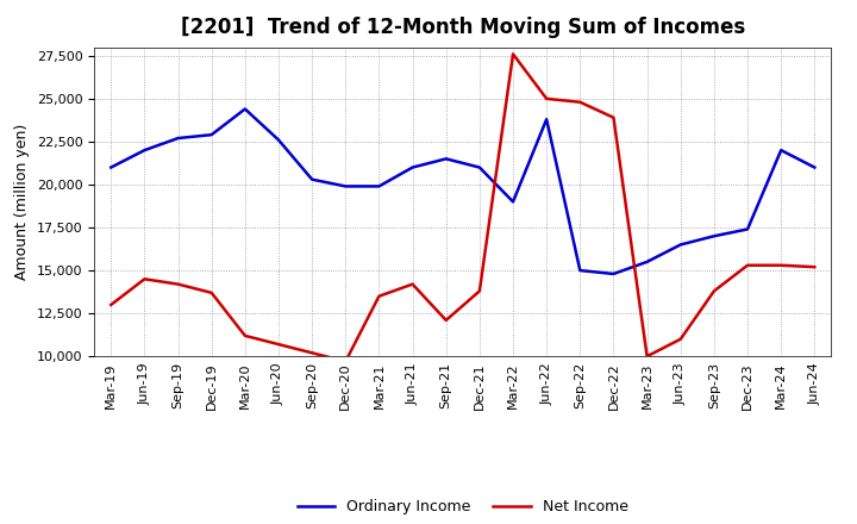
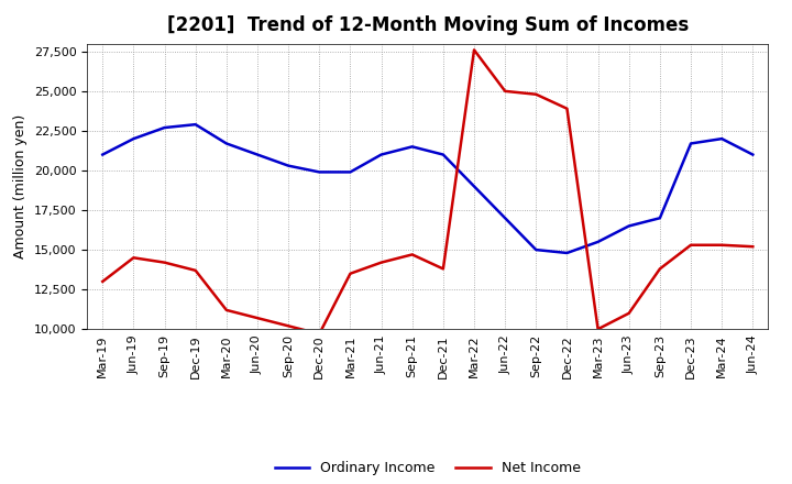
Ordinary Income/Mar-20: 24,400 -> 21,700
Ordinary Income/Jun-20: 22,600 -> 21,000
Net Income/Sep-21: 12,100 -> 14,700
Ordinary Income/Jun-22: 23,800 -> 17,000
Ordinary Income/Dec-23: 17,400 -> 21,700
